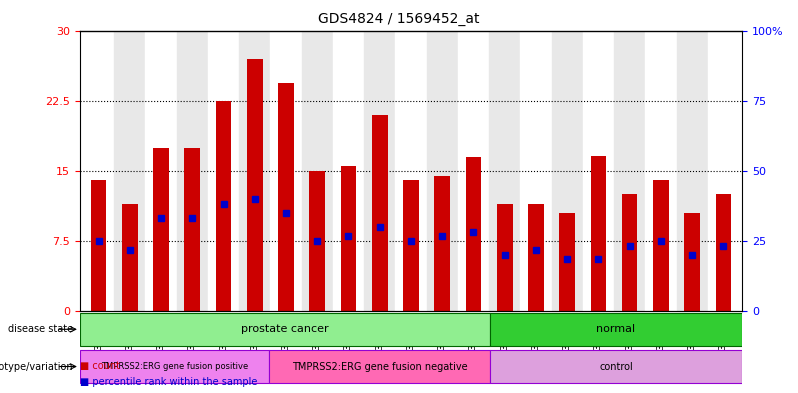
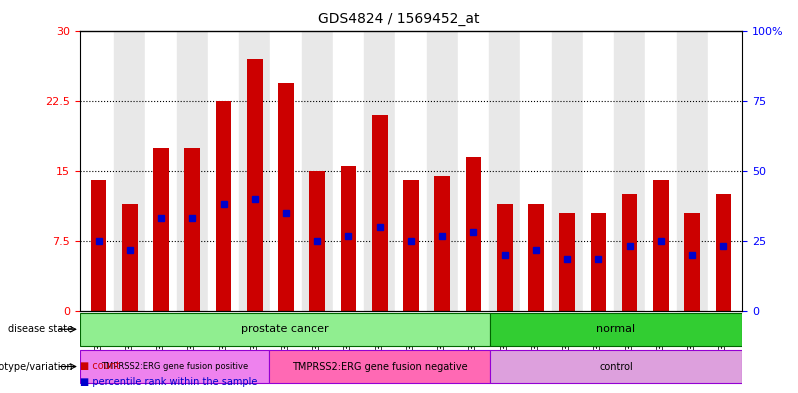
GSM1348949: 16.6 -> 10.5
